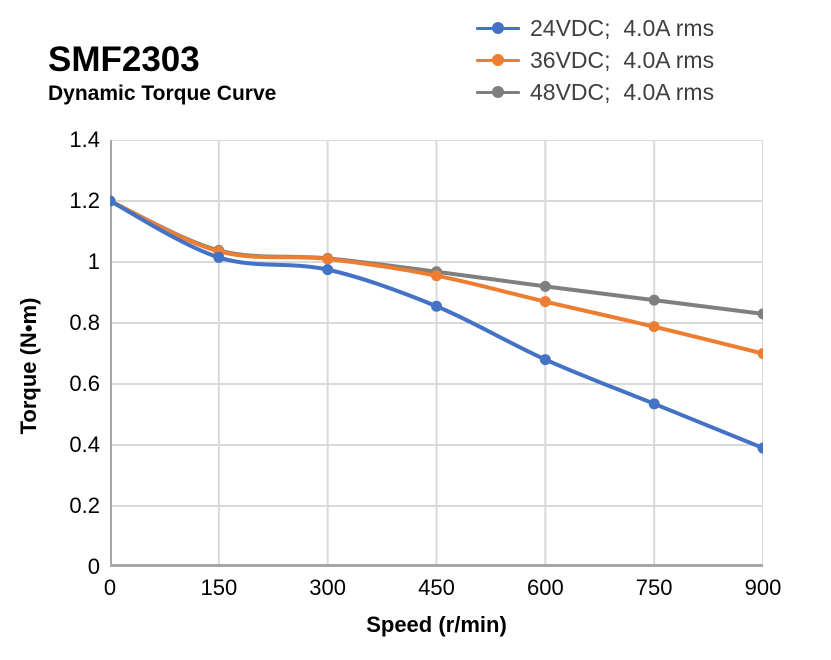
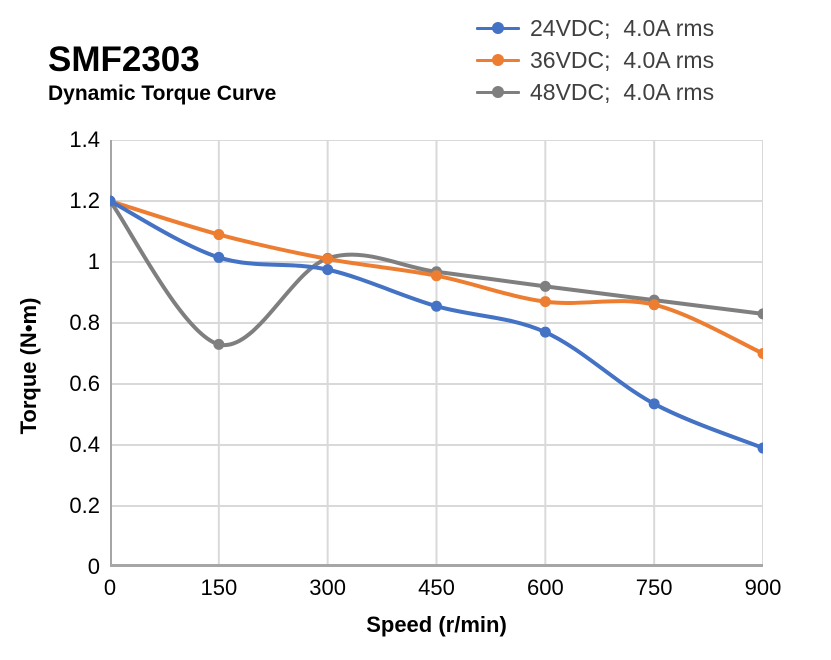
36VDC; 4.0A rms/150: 1.03 -> 1.09
48VDC; 4.0A rms/150: 1.04 -> 0.73
24VDC; 4.0A rms/600: 0.68 -> 0.77
36VDC; 4.0A rms/750: 0.79 -> 0.86
